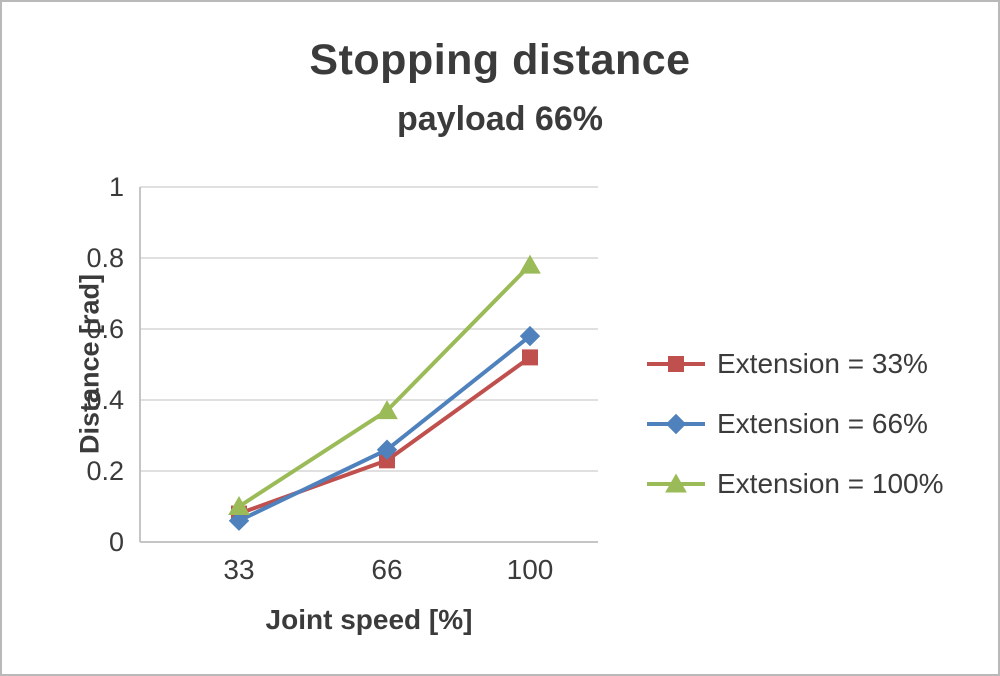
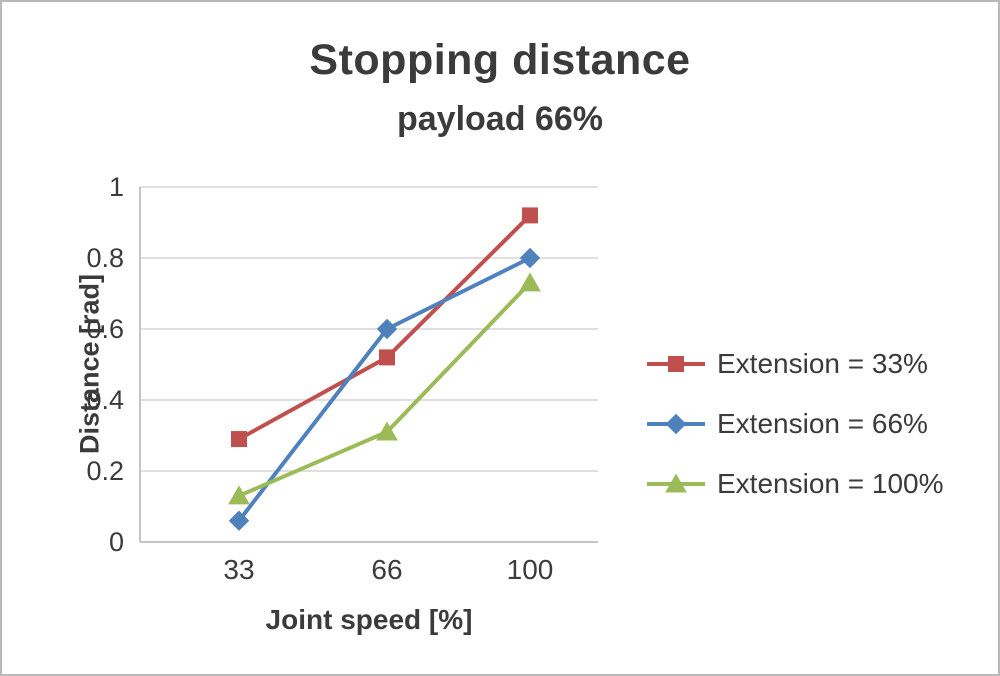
Extension = 33%/33: 0.08 -> 0.29
Extension = 100%/33: 0.10 -> 0.13
Extension = 33%/66: 0.23 -> 0.52
Extension = 66%/66: 0.26 -> 0.60
Extension = 100%/66: 0.37 -> 0.31
Extension = 33%/100: 0.52 -> 0.92
Extension = 66%/100: 0.58 -> 0.80
Extension = 100%/100: 0.78 -> 0.73
